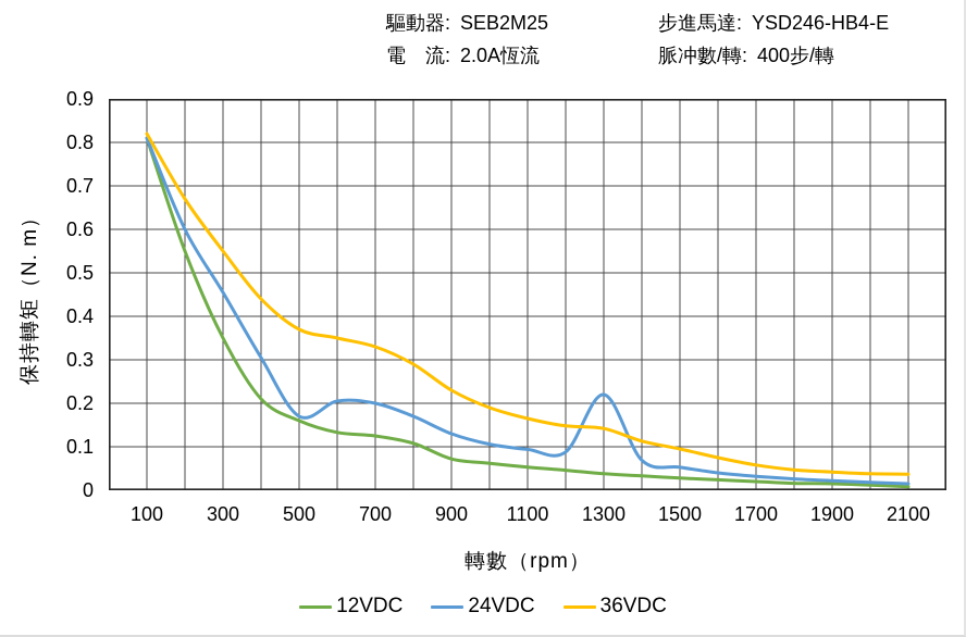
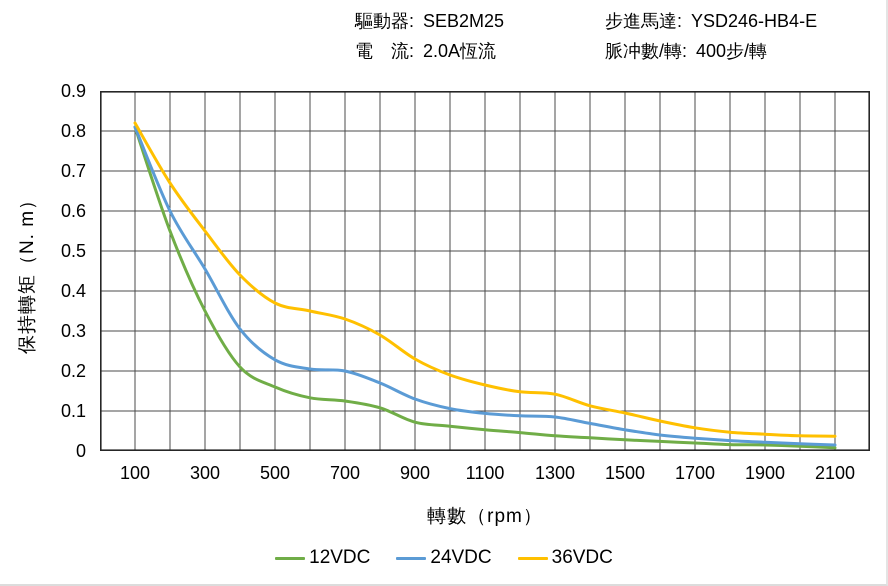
24VDC/500: 0.17 -> 0.23
24VDC/1300: 0.22 -> 0.09
